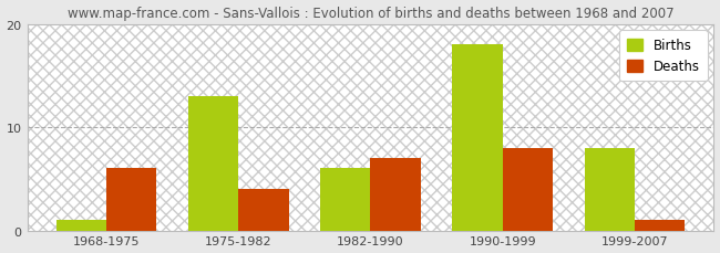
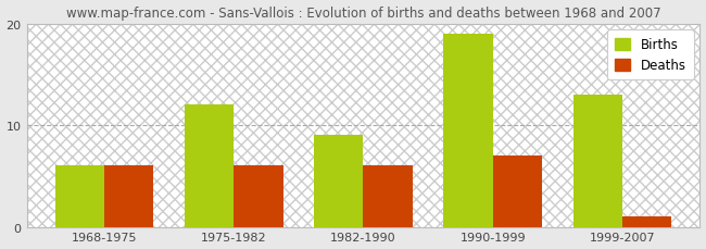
Births/1968-1975: 1 -> 6
Births/1975-1982: 13 -> 12
Deaths/1975-1982: 4 -> 6
Births/1982-1990: 6 -> 9
Deaths/1982-1990: 7 -> 6
Births/1990-1999: 18 -> 19
Deaths/1990-1999: 8 -> 7
Births/1999-2007: 8 -> 13
